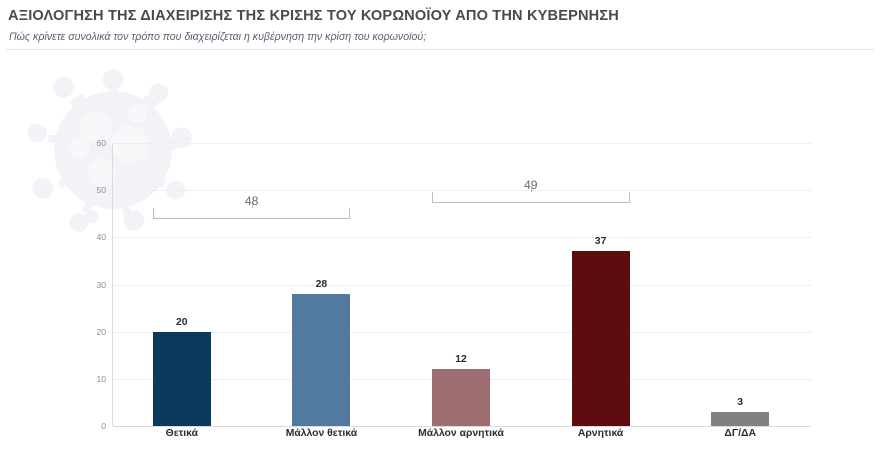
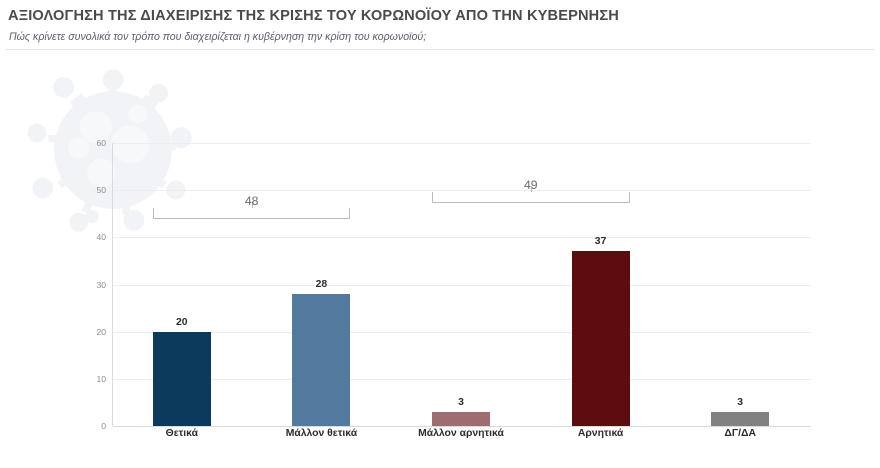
Μάλλον αρνητικά: 12 -> 3
